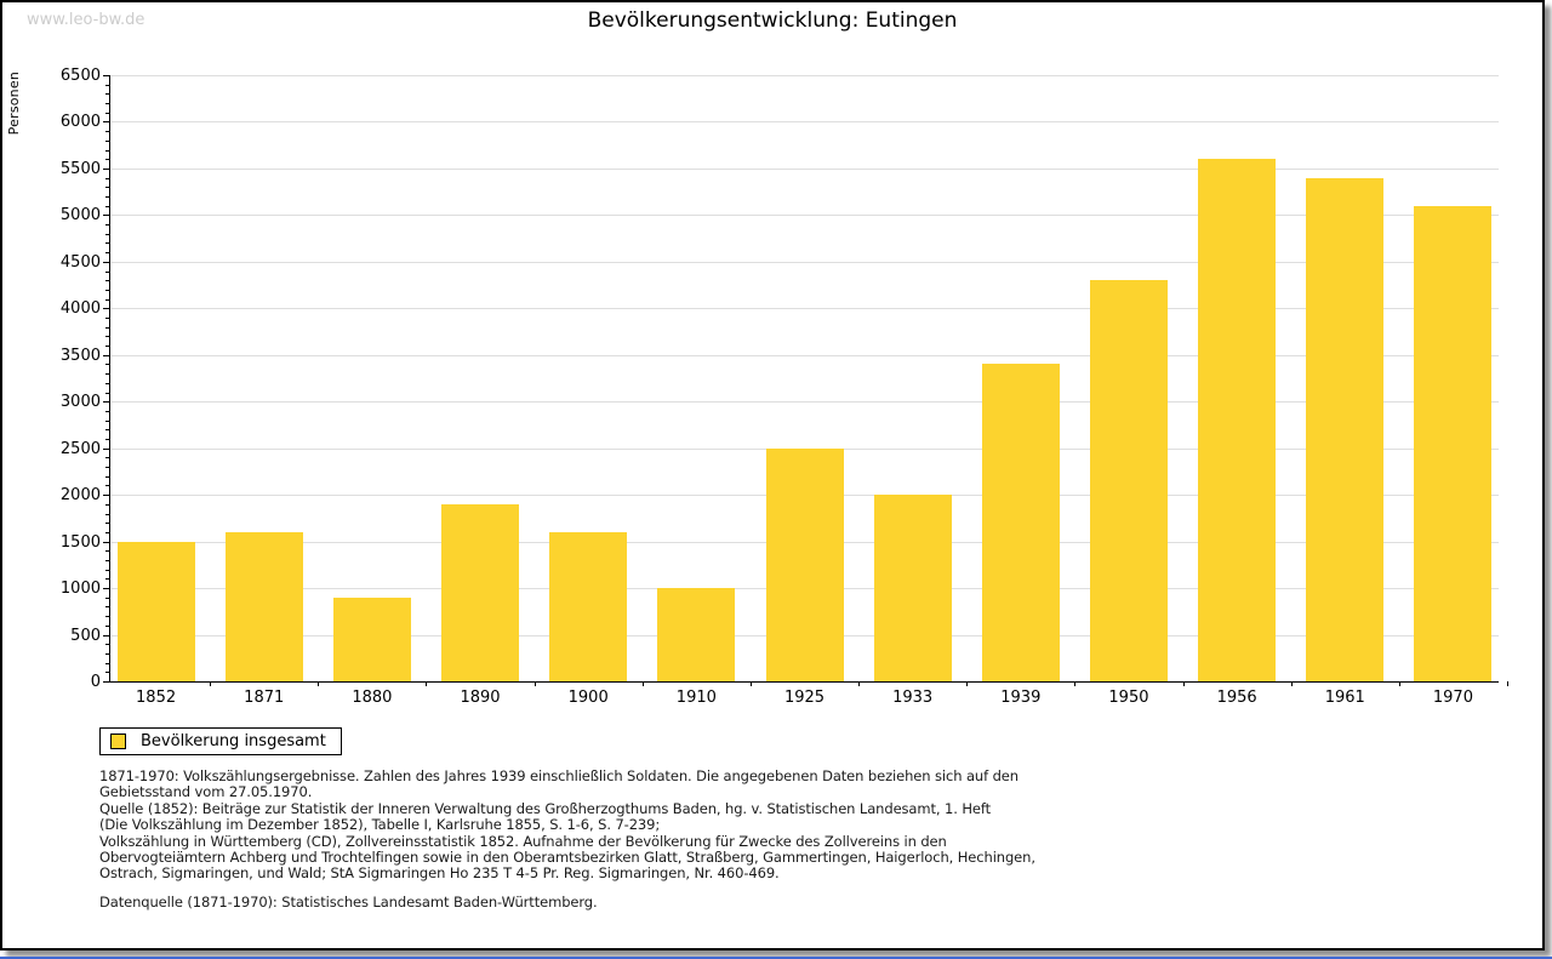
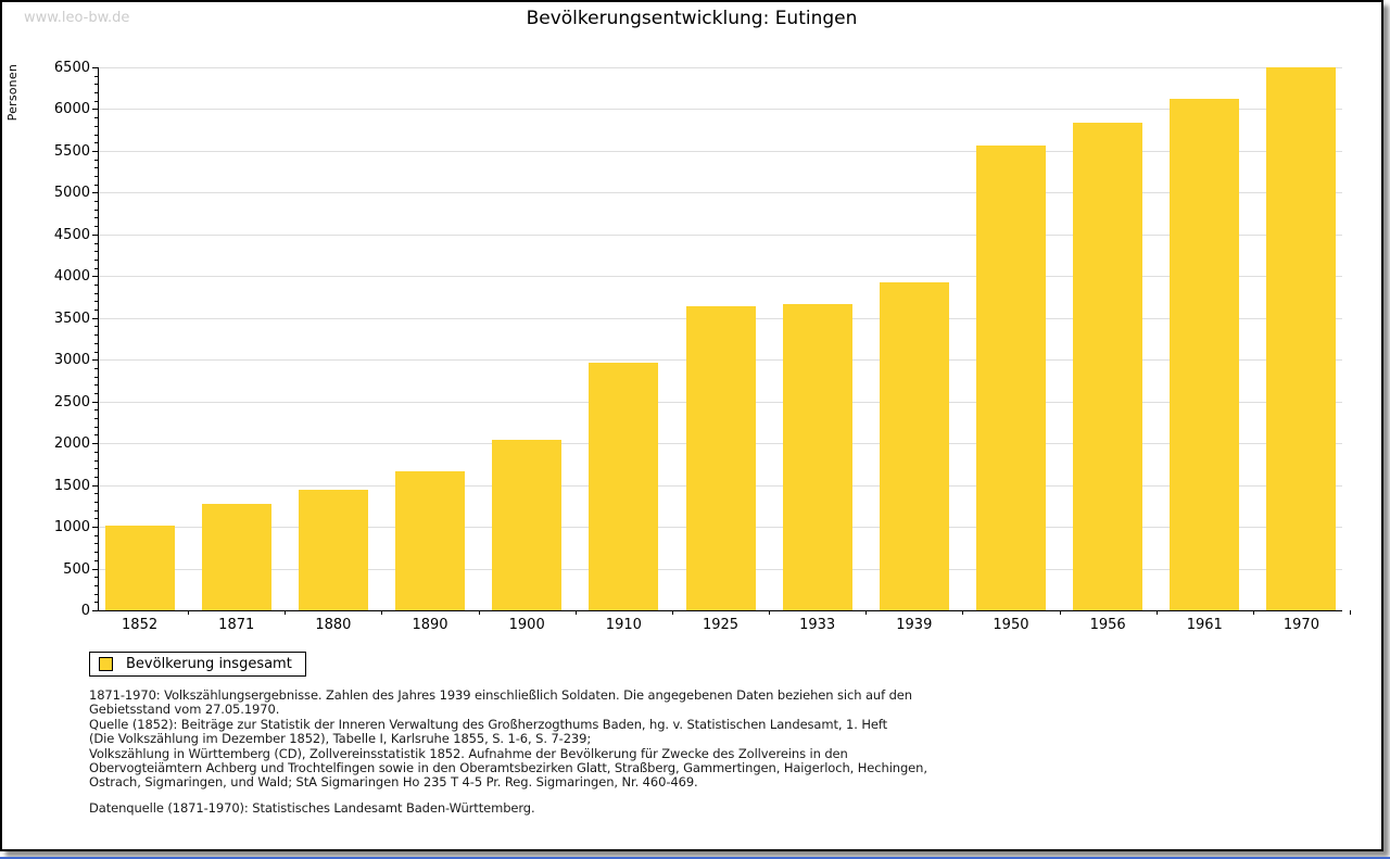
1852: 1500 -> 1000
1871: 1600 -> 1300
1880: 900 -> 1400
1890: 1900 -> 1700
1900: 1600 -> 2000
1910: 1000 -> 3000
1925: 2500 -> 3600
1933: 2000 -> 3700
1939: 3400 -> 3900
1950: 4300 -> 5600
1956: 5600 -> 5800
1961: 5400 -> 6100
1970: 5100 -> 6500
